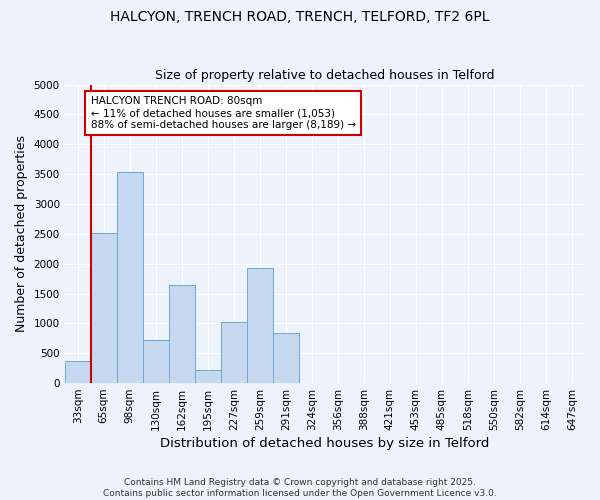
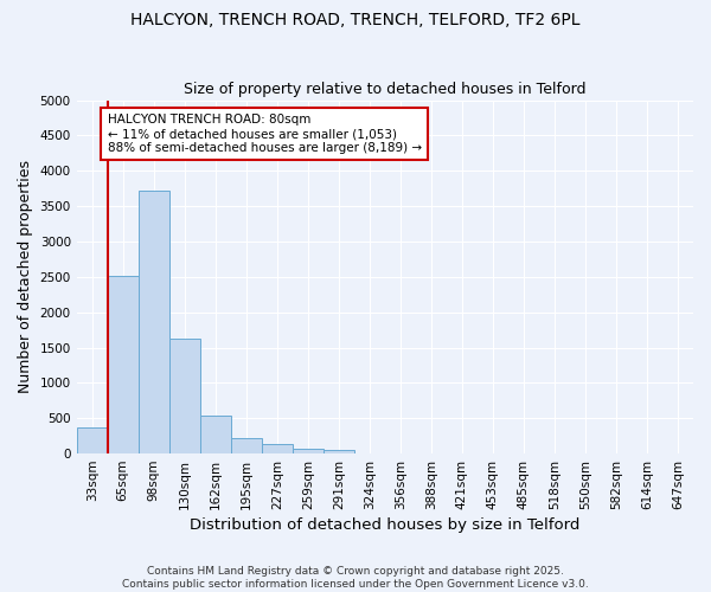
98sqm: 3540 -> 3720
130sqm: 720 -> 1620
162sqm: 1640 -> 530
227sqm: 1020 -> 130
259sqm: 1920 -> 70
291sqm: 840 -> 50
